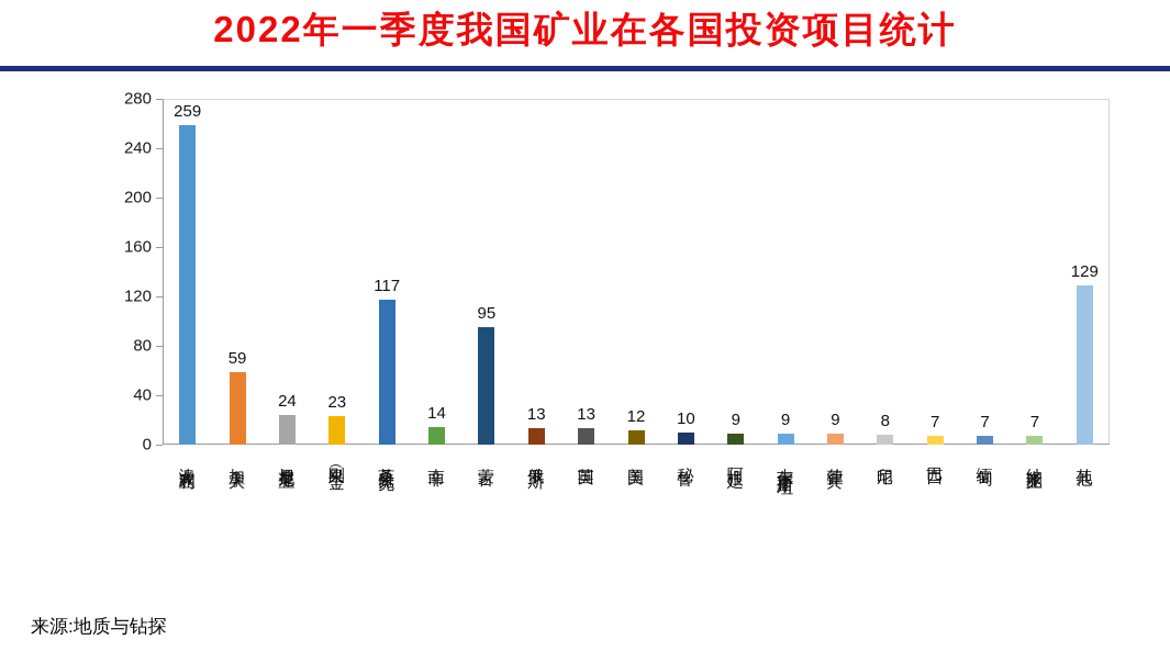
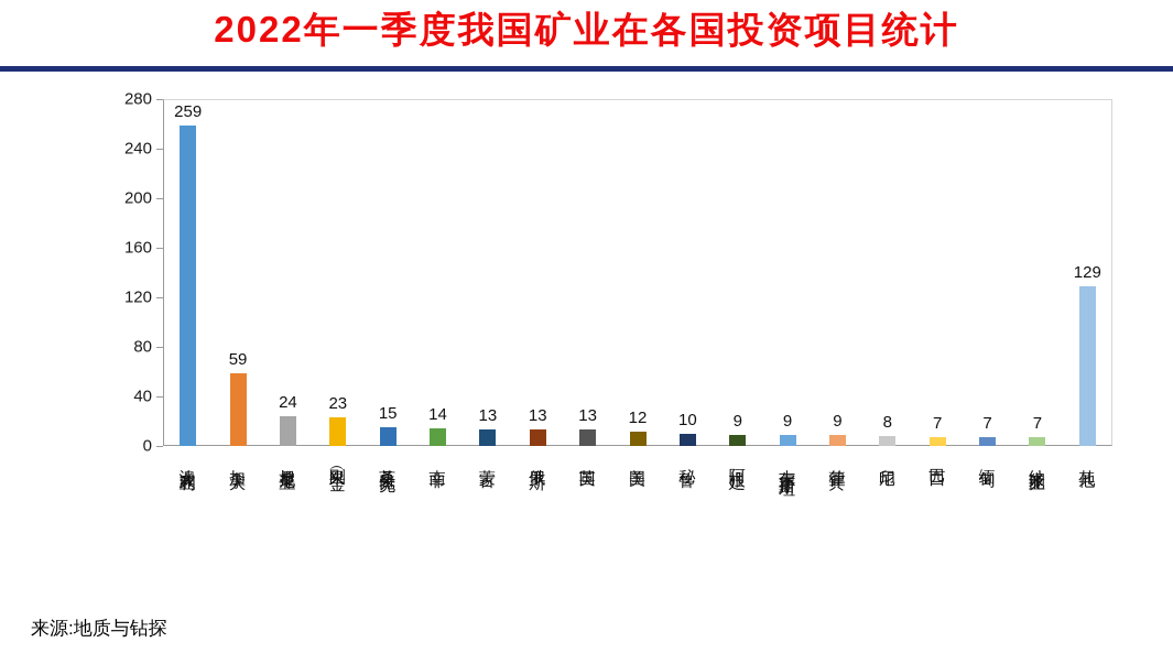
莫桑比克: 117 -> 15
蒙古: 95 -> 13
